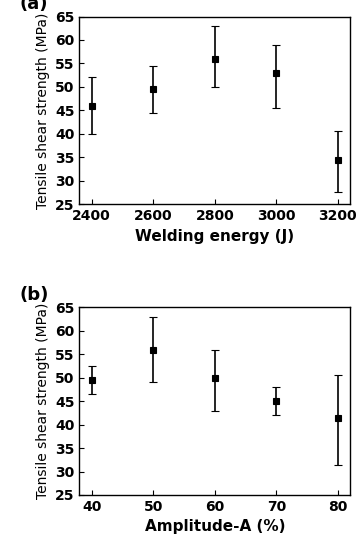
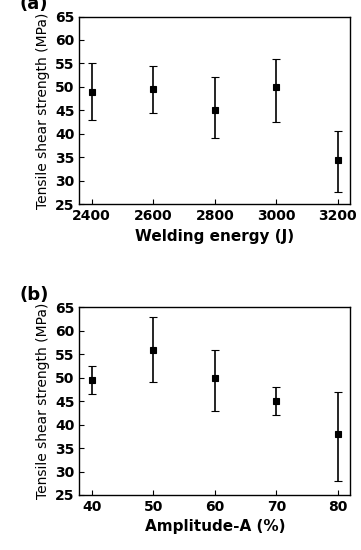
2400: 46.0 -> 49.0
2800: 56.0 -> 45.0
3000: 53.0 -> 50.0
80: 41.5 -> 38.0
